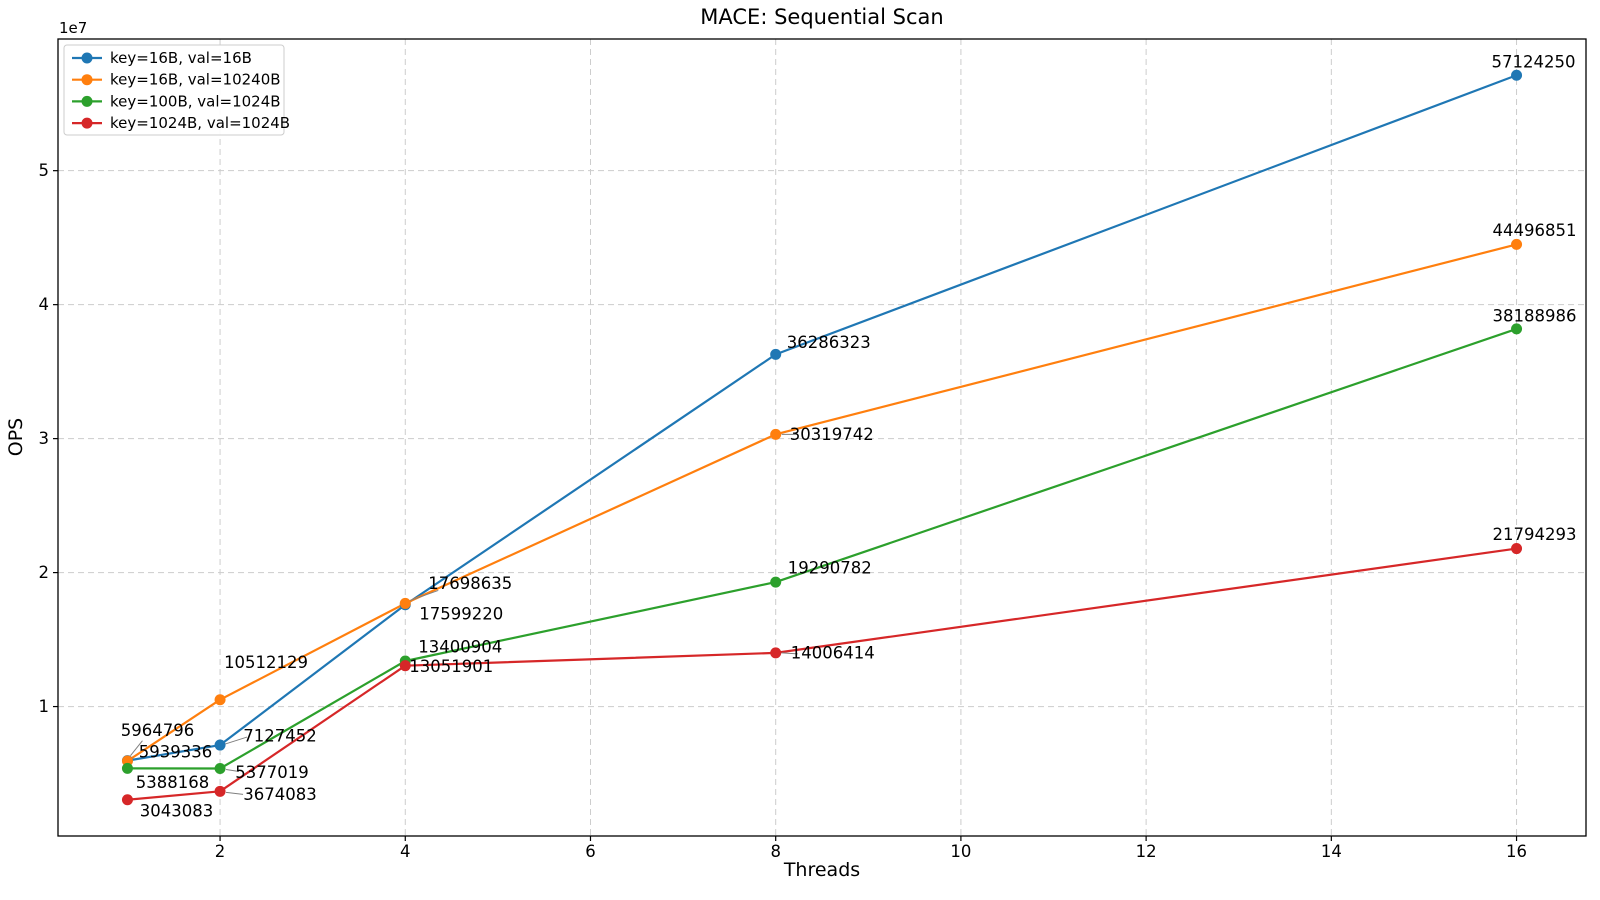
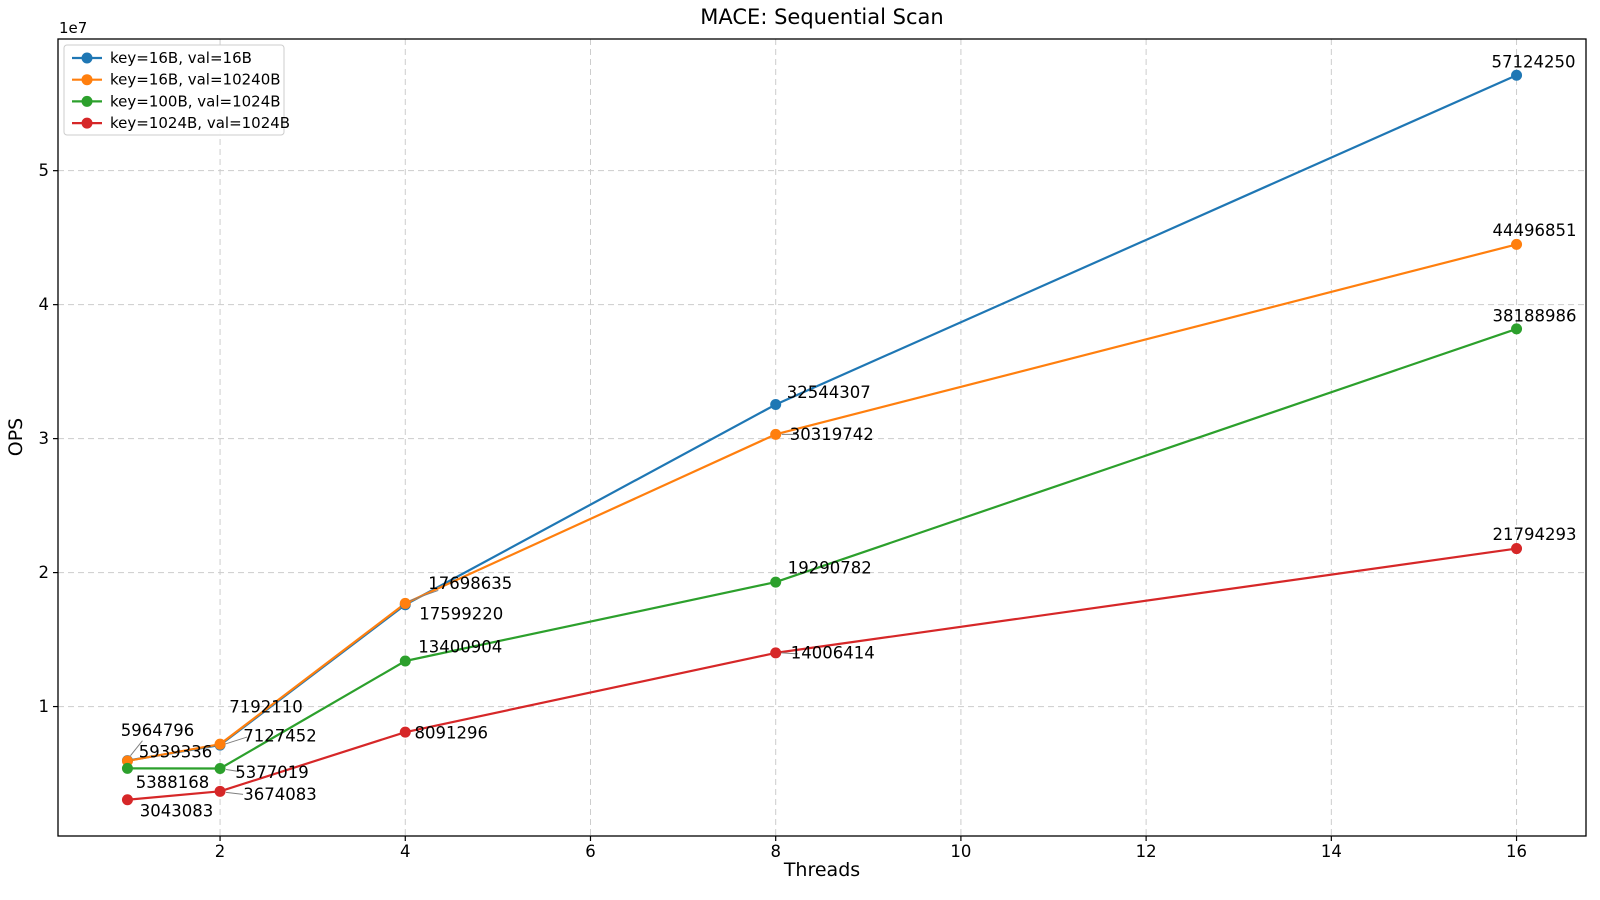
key=16B, val=10240B/2: 10512129 -> 7192110
key=1024B, val=1024B/4: 13051901 -> 8091296
key=16B, val=16B/8: 36286323 -> 32544307
